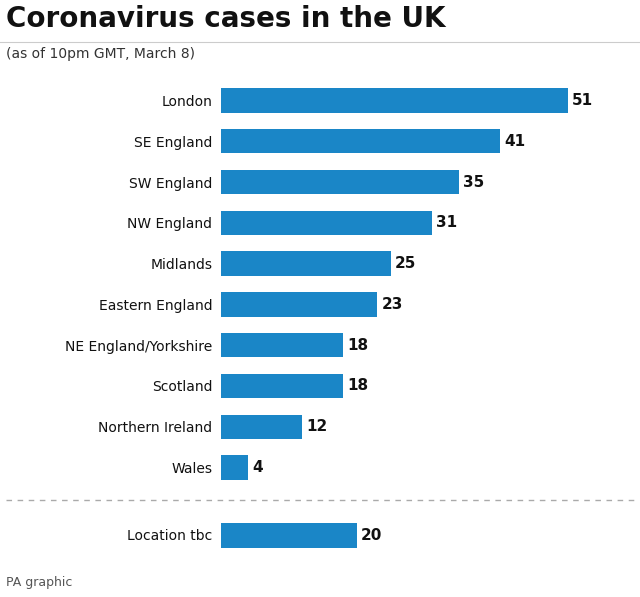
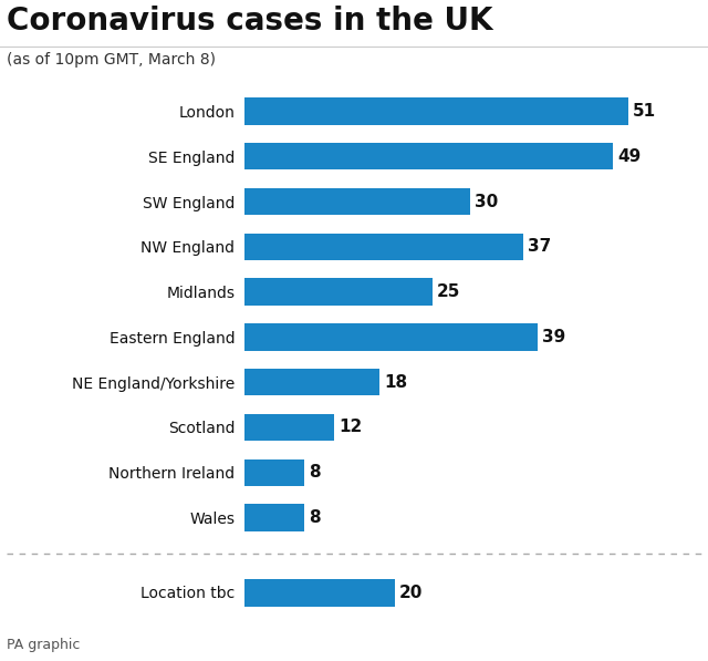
SE England: 41 -> 49
SW England: 35 -> 30
NW England: 31 -> 37
Eastern England: 23 -> 39
Scotland: 18 -> 12
Northern Ireland: 12 -> 8
Wales: 4 -> 8
